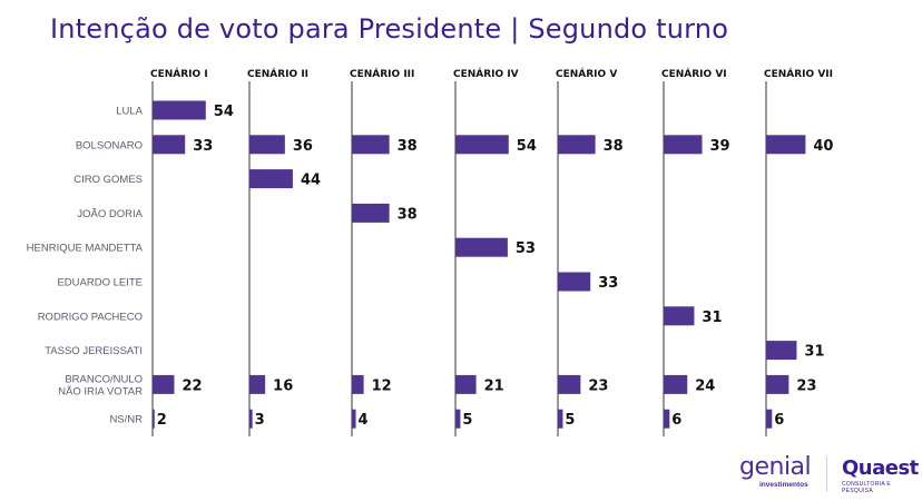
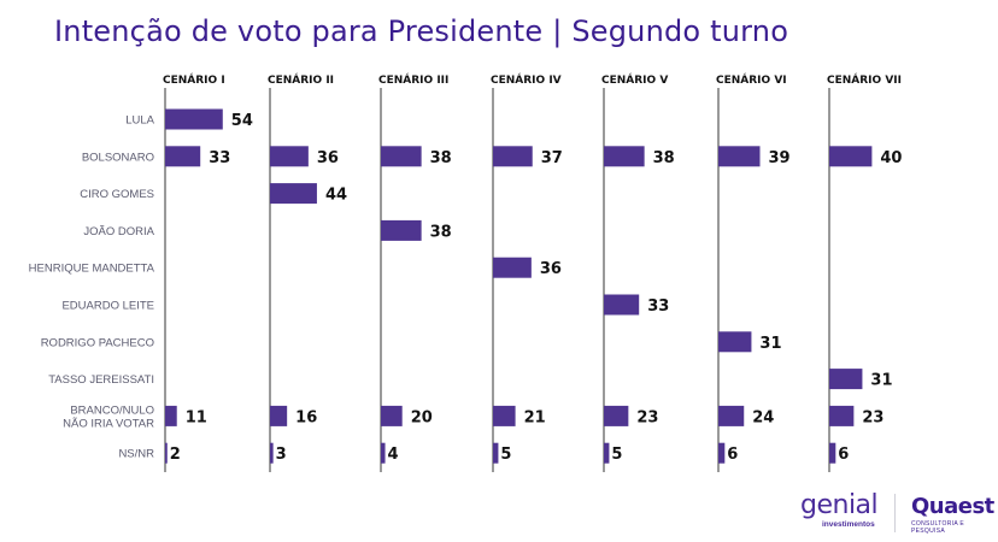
CENÁRIO IV/BOLSONARO: 54 -> 37
CENÁRIO IV/HENRIQUE MANDETTA: 53 -> 36
CENÁRIO I/BRANCO/NULO NÃO IRIA VOTAR: 22 -> 11
CENÁRIO III/BRANCO/NULO NÃO IRIA VOTAR: 12 -> 20
